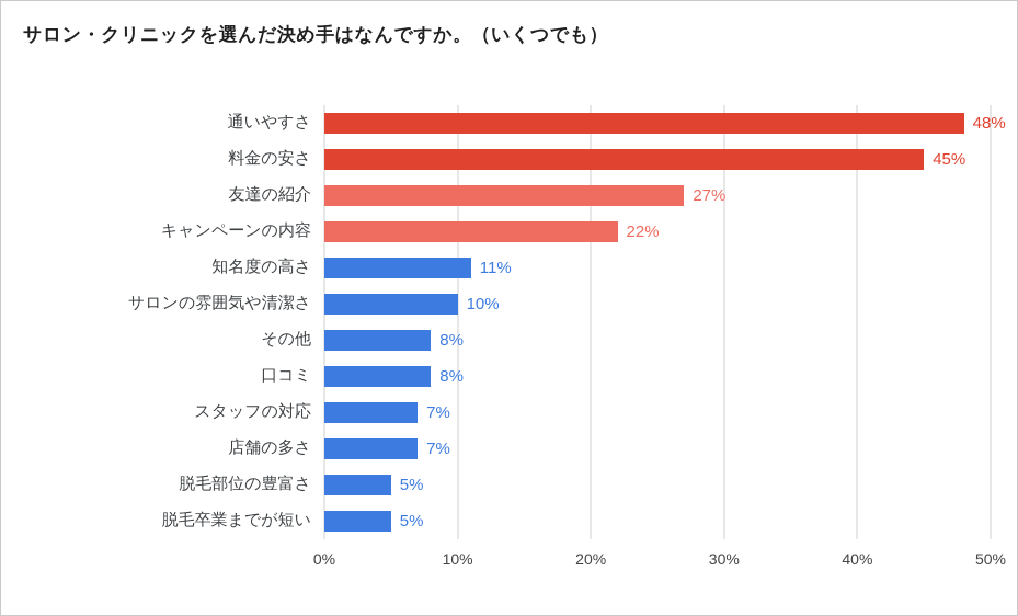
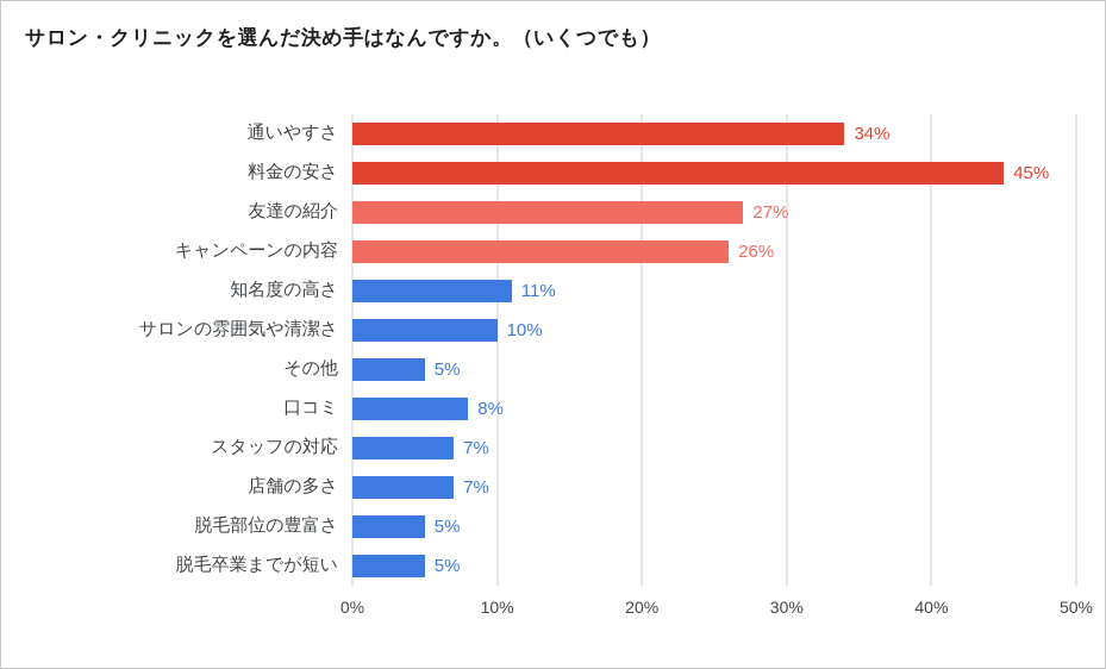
通いやすさ: 48% -> 34%
キャンペーンの内容: 22% -> 26%
その他: 8% -> 5%
